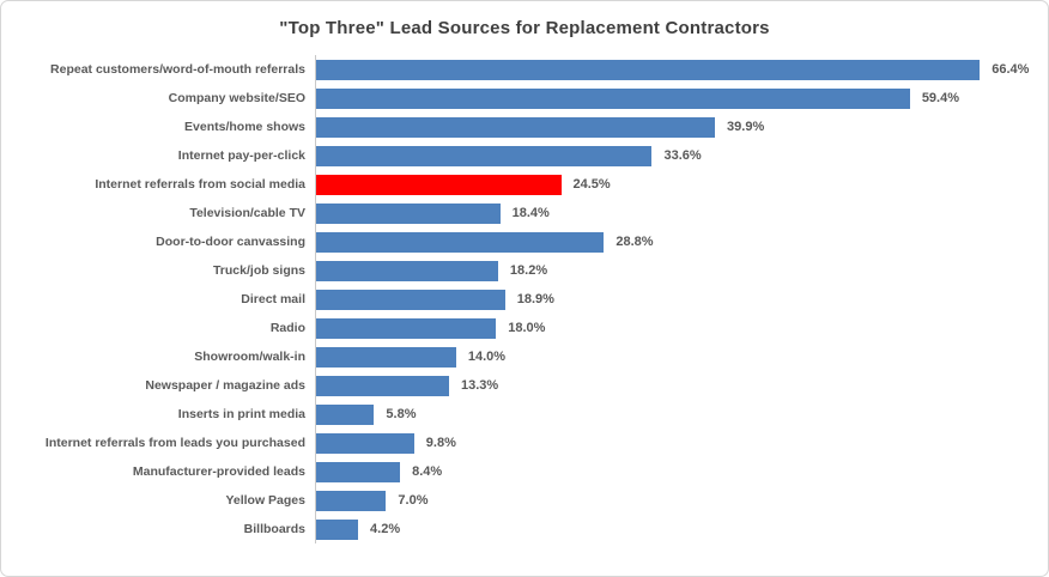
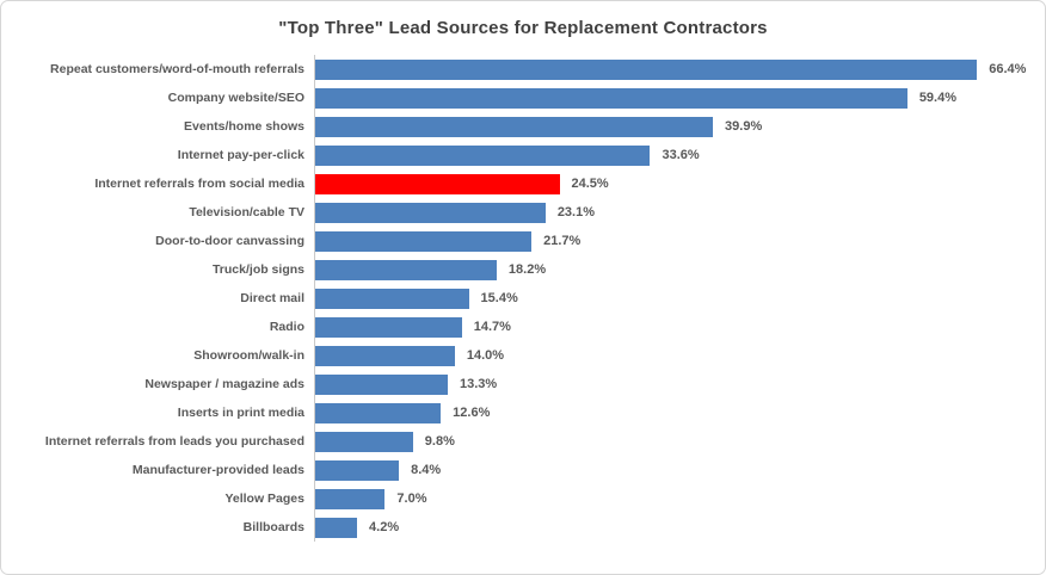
Television/cable TV: 18.4% -> 23.1%
Door-to-door canvassing: 28.8% -> 21.7%
Direct mail: 18.9% -> 15.4%
Radio: 18.0% -> 14.7%
Inserts in print media: 5.8% -> 12.6%
